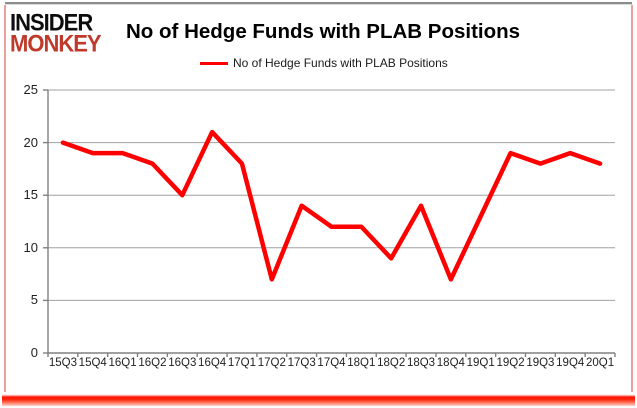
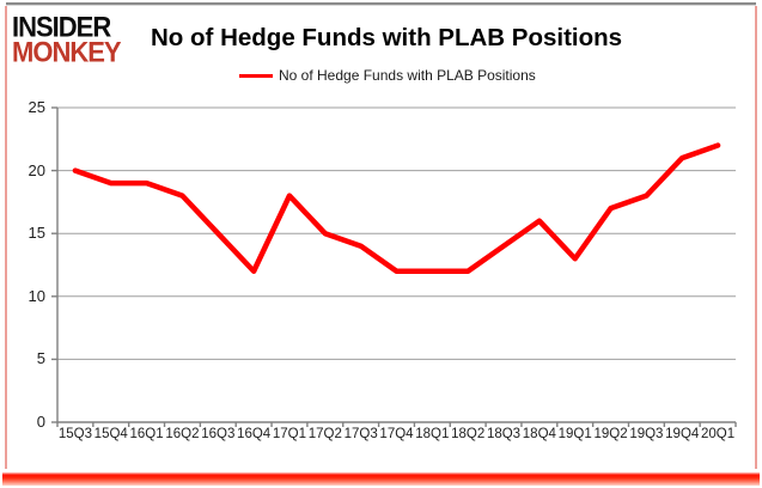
16Q4: 21 -> 12
17Q2: 7 -> 15
18Q2: 9 -> 12
18Q4: 7 -> 16
19Q2: 19 -> 17
19Q4: 19 -> 21
20Q1: 18 -> 22
